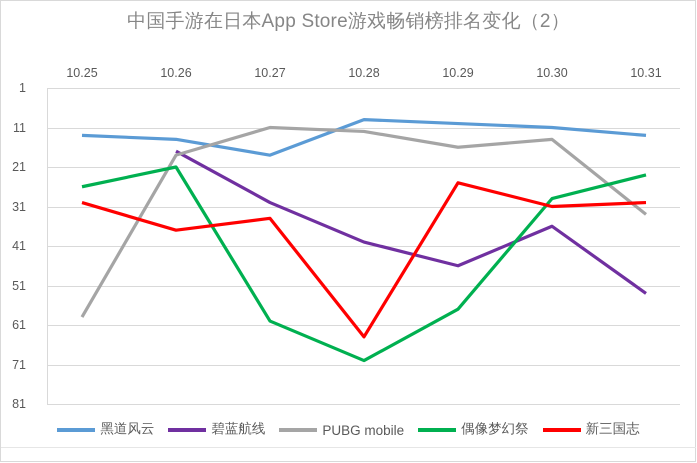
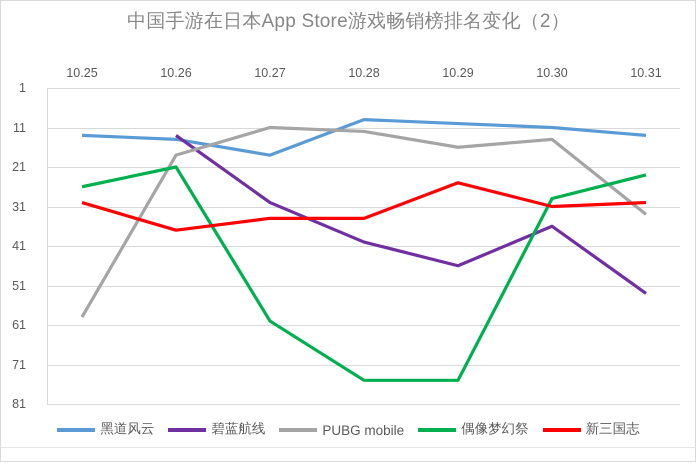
碧蓝航线/10.26: 17 -> 13
偶像梦幻祭/10.28: 70 -> 75
新三国志/10.28: 64 -> 34
偶像梦幻祭/10.29: 57 -> 75
